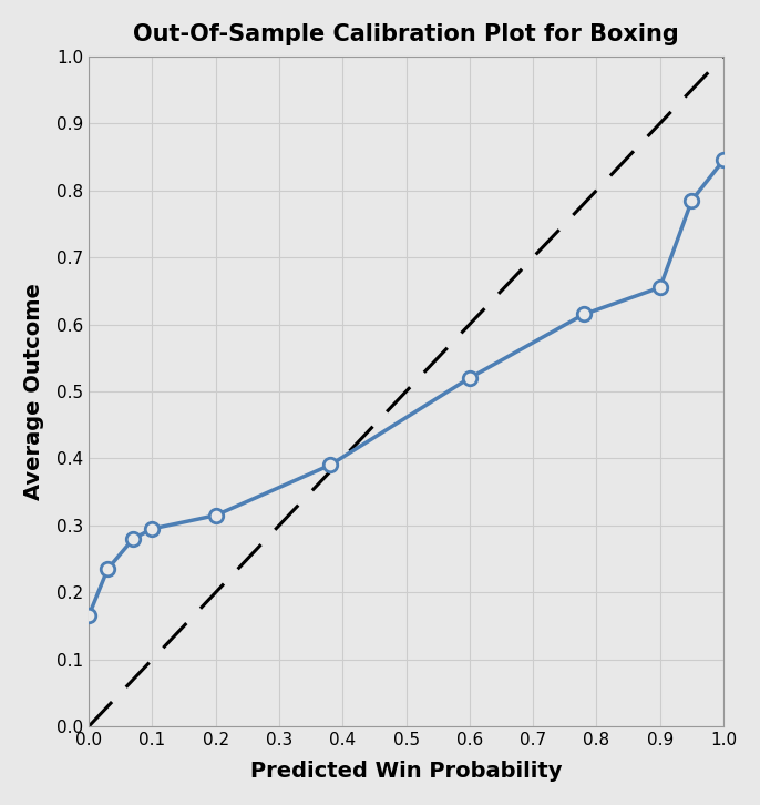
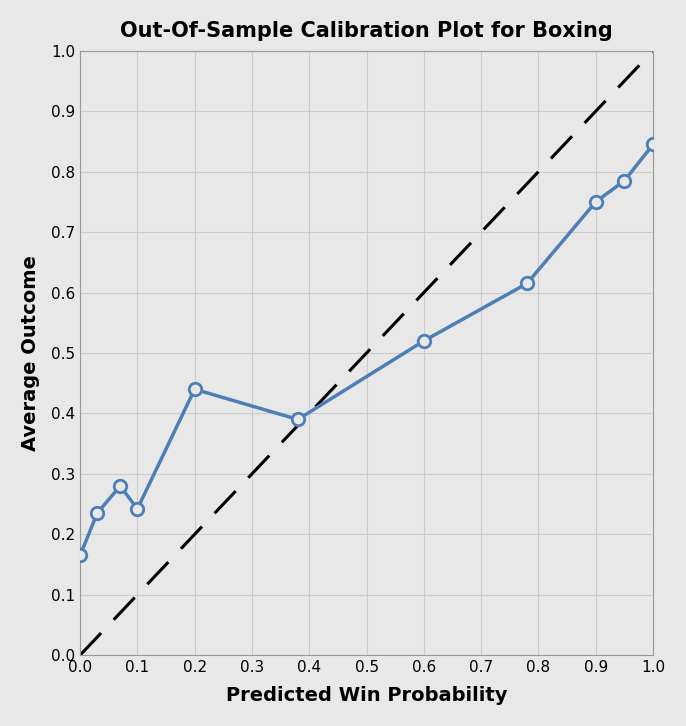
0.1: 0.295 -> 0.242
0.2: 0.315 -> 0.440
0.9: 0.655 -> 0.750
